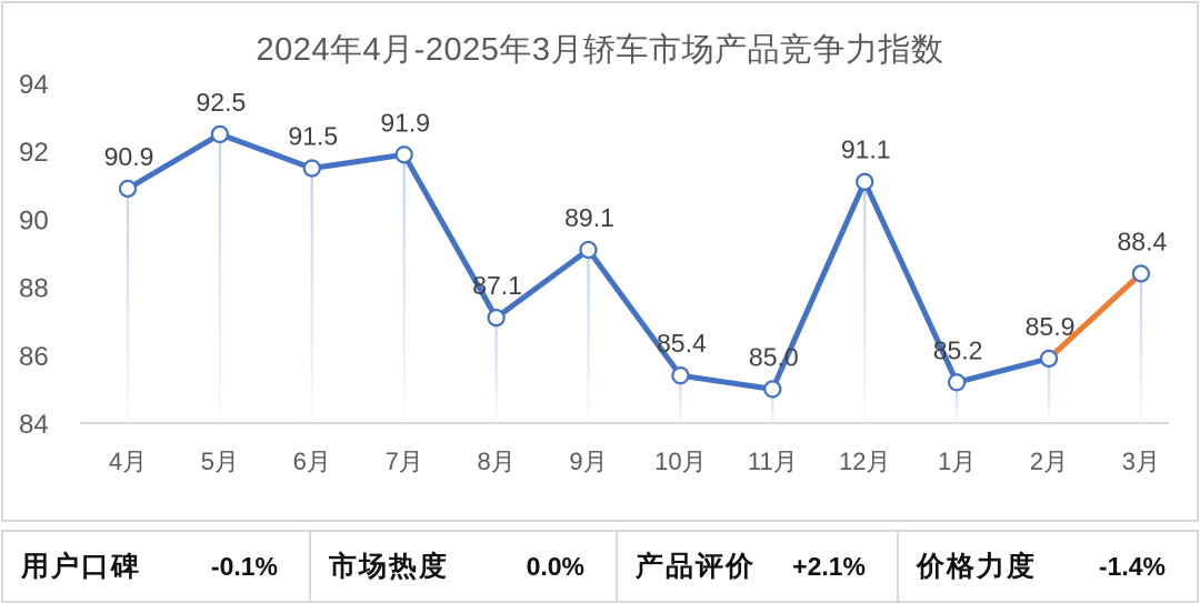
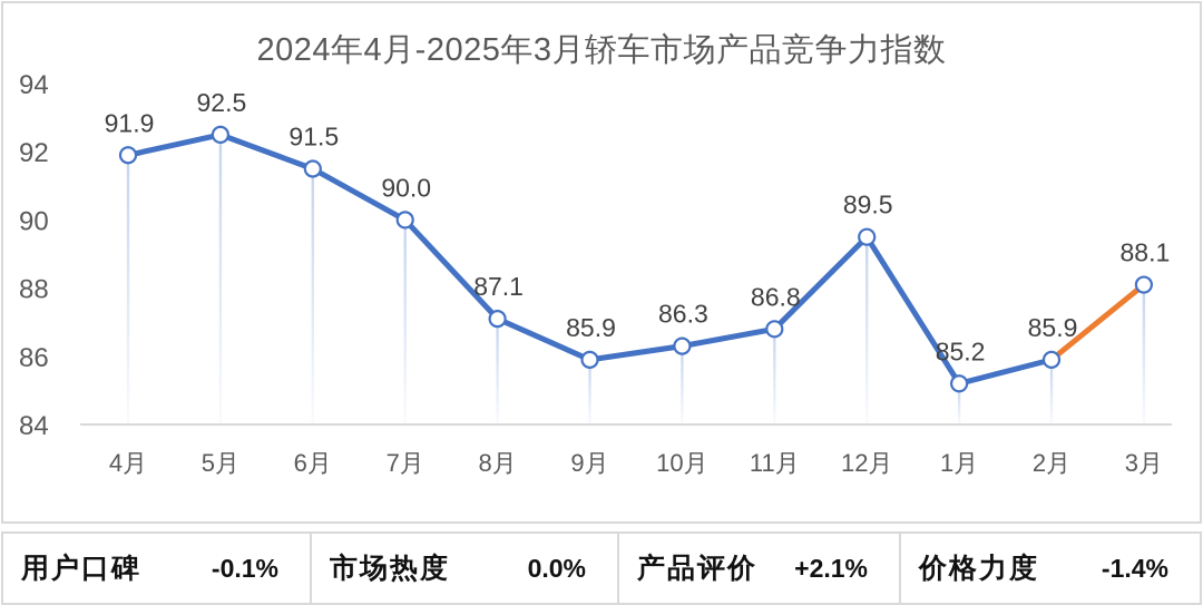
4月: 90.9 -> 91.9
7月: 91.9 -> 90.0
9月: 89.1 -> 85.9
10月: 85.4 -> 86.3
11月: 85.0 -> 86.8
12月: 91.1 -> 89.5
3月: 88.4 -> 88.1
